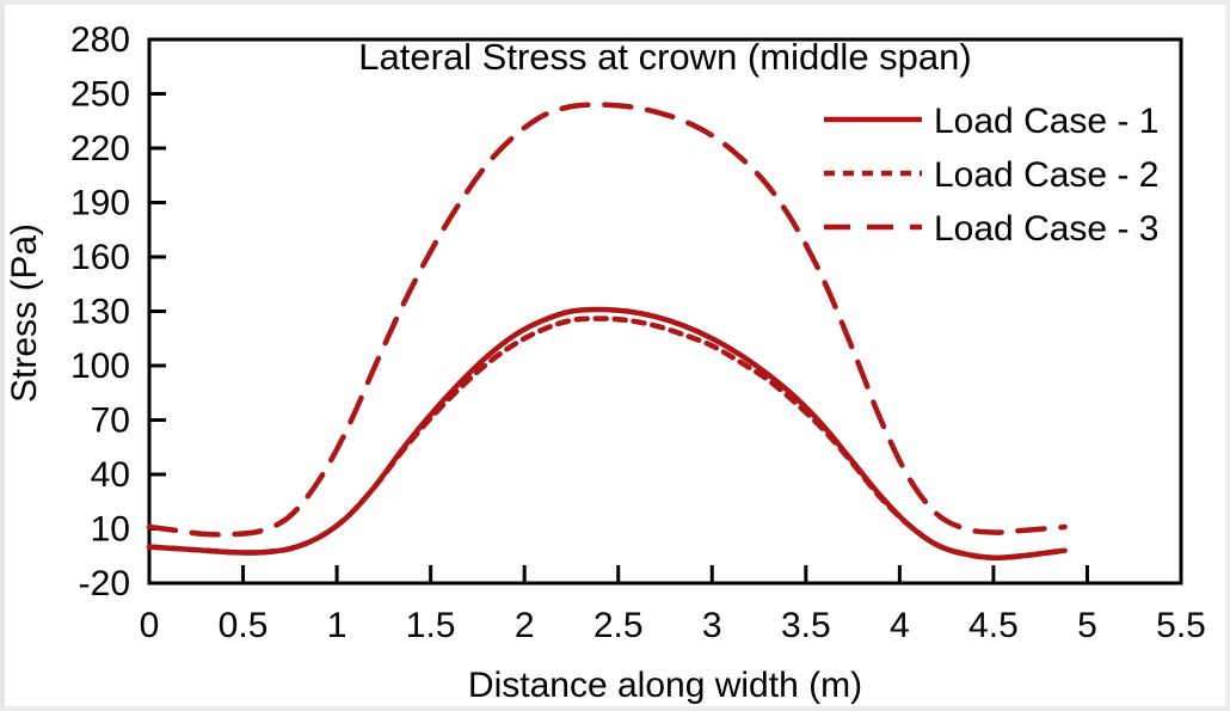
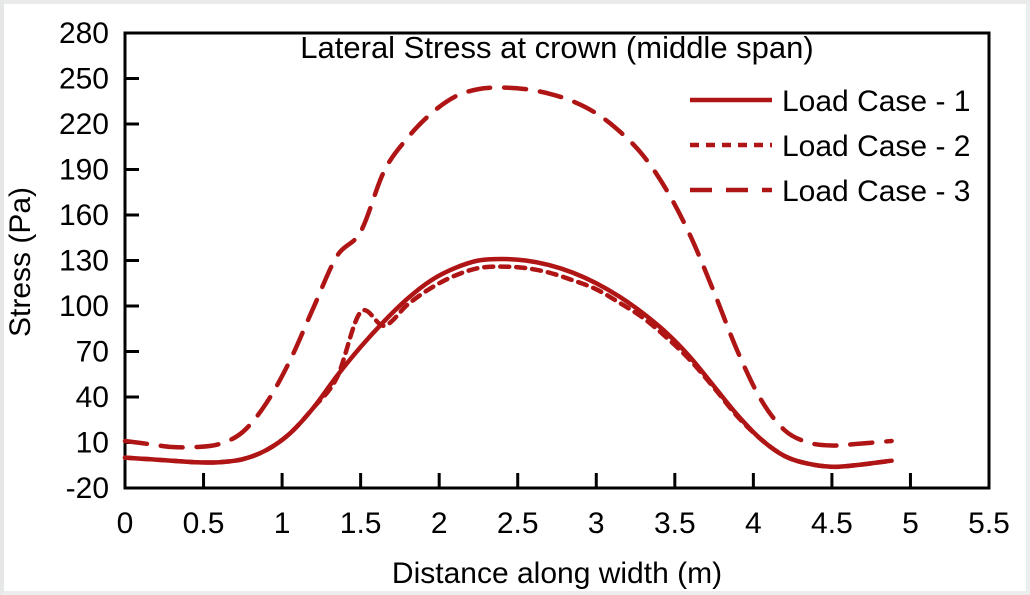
Load Case - 2/1.5: 71 -> 96
Load Case - 3/1.5: 163 -> 149
